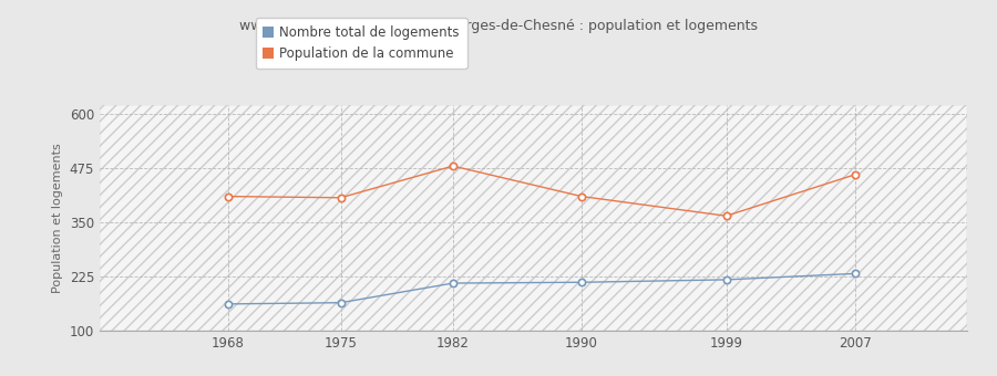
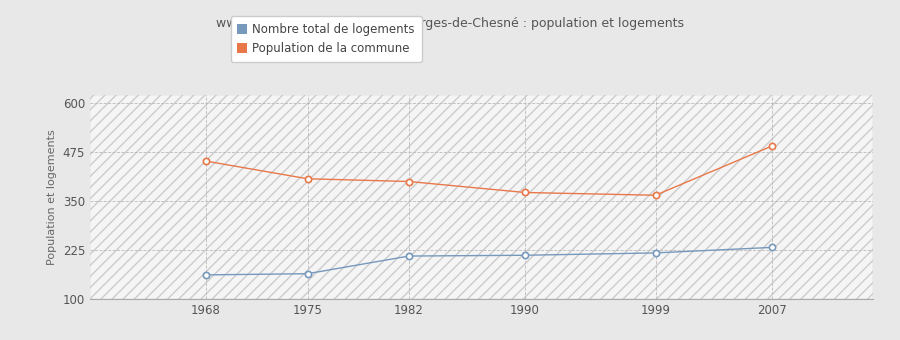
Population de la commune/1968: 410 -> 452
Population de la commune/1982: 480 -> 400
Population de la commune/1990: 410 -> 372
Population de la commune/2007: 460 -> 490
